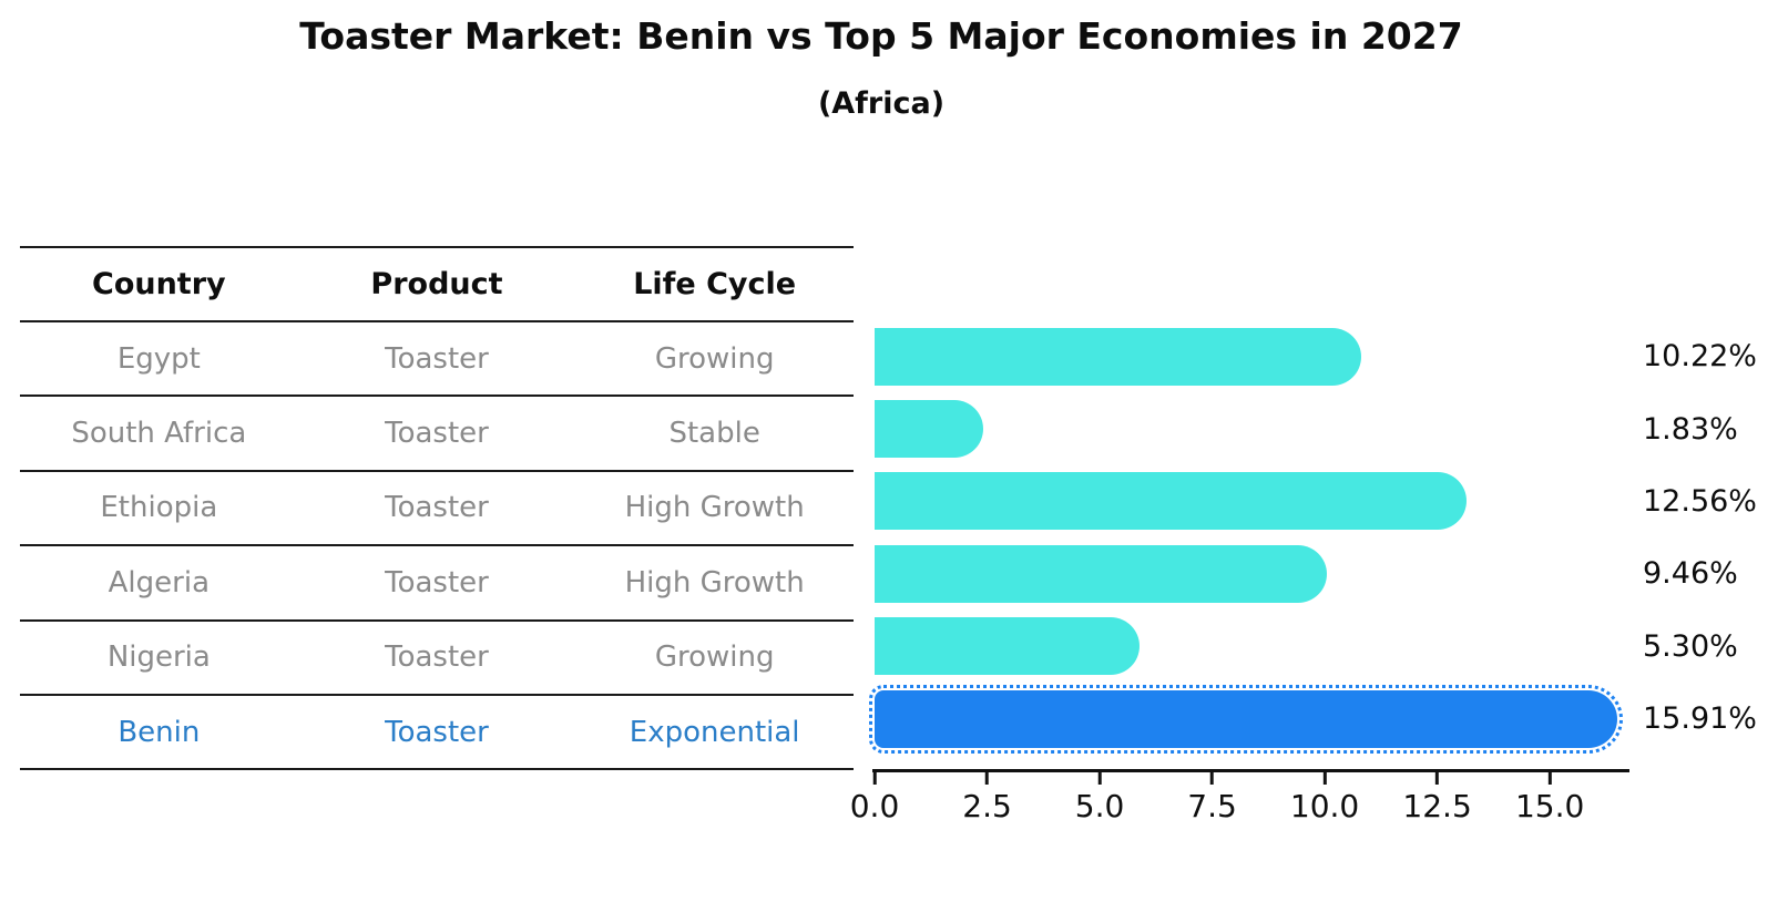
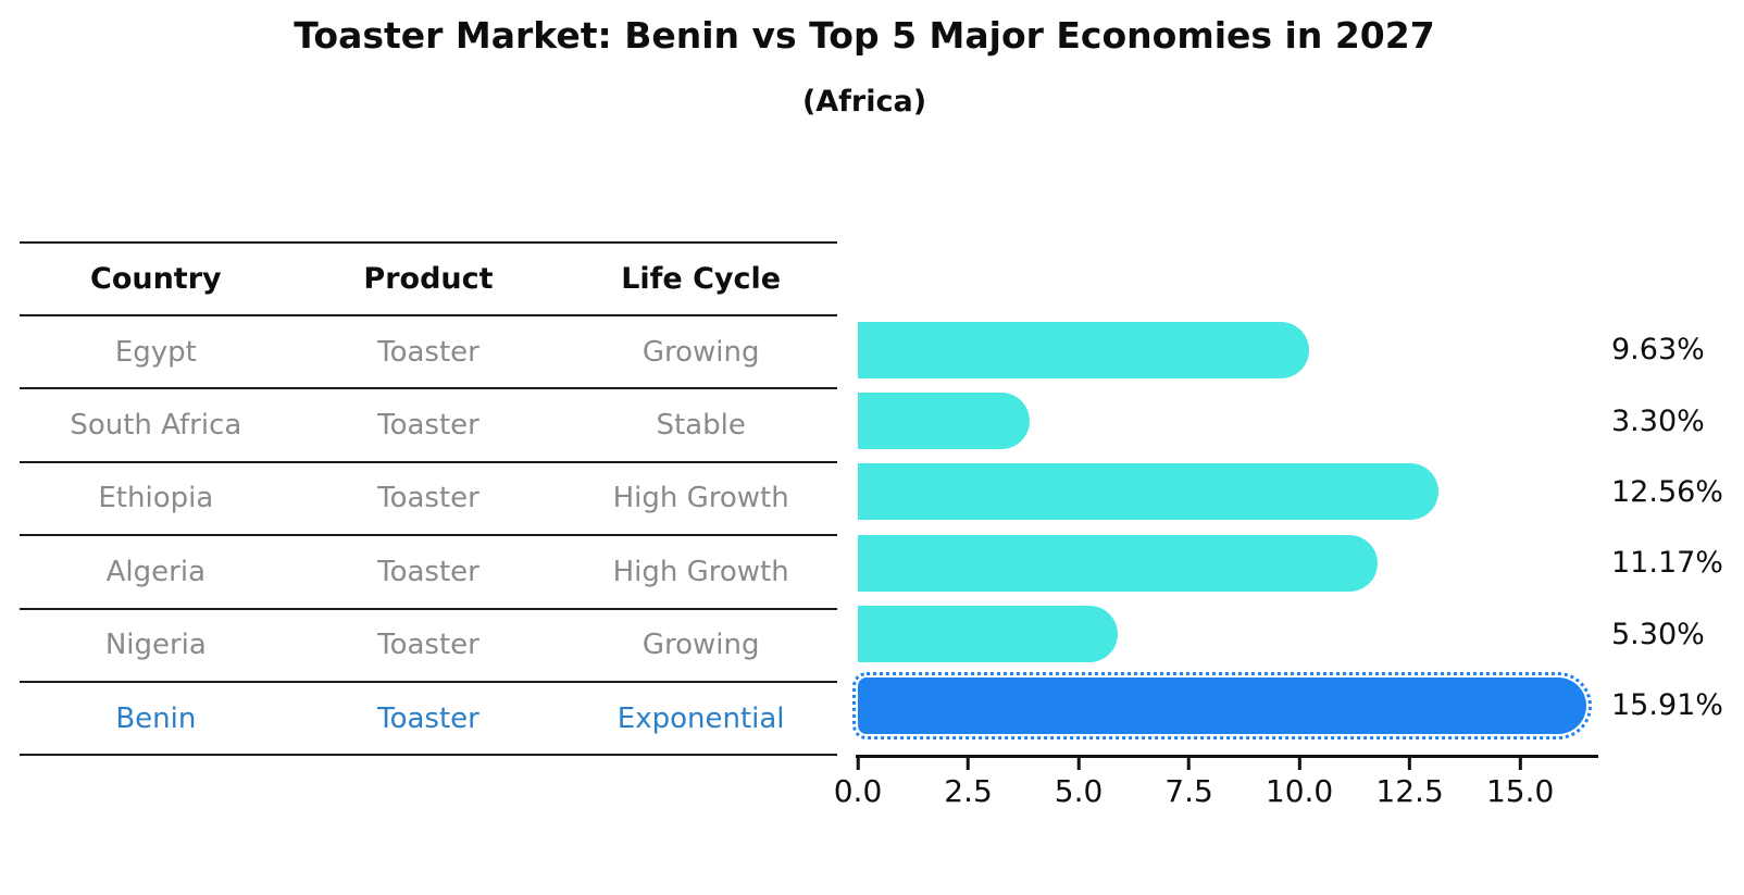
Egypt: 10.22% -> 9.63%
South Africa: 1.83% -> 3.30%
Algeria: 9.46% -> 11.17%
